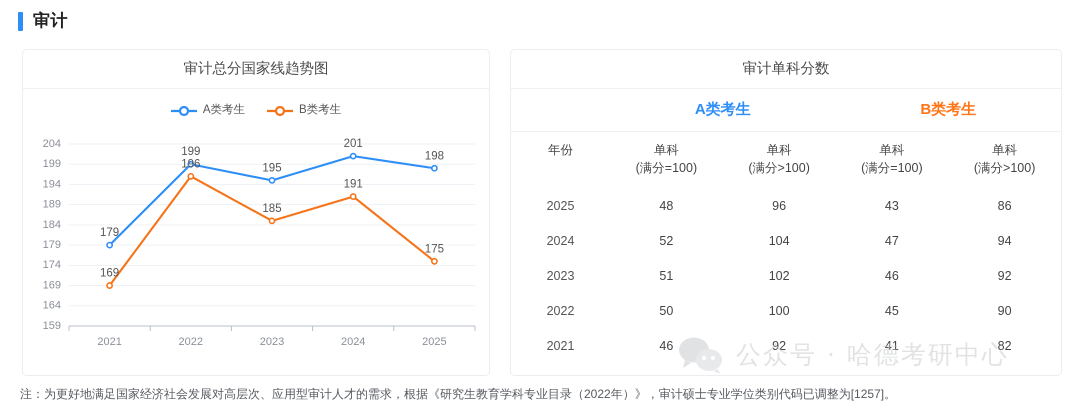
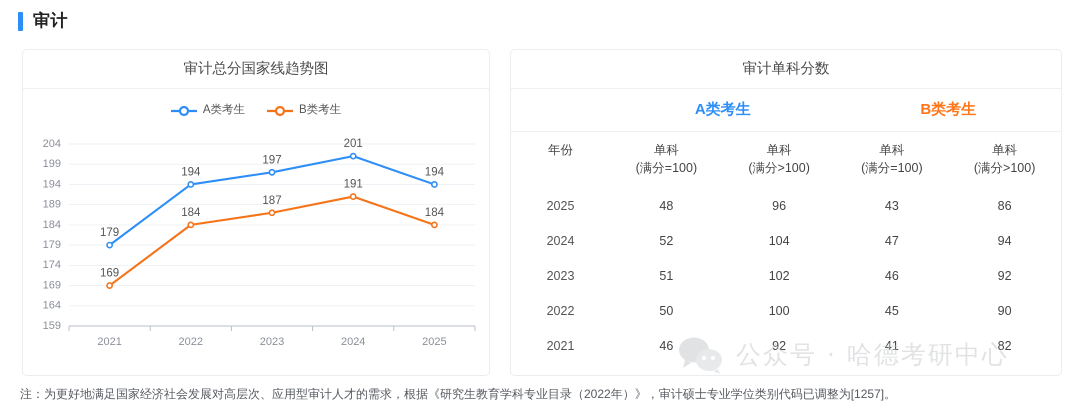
A类考生/2022: 199 -> 194
B类考生/2022: 196 -> 184
A类考生/2023: 195 -> 197
B类考生/2023: 185 -> 187
A类考生/2025: 198 -> 194
B类考生/2025: 175 -> 184
